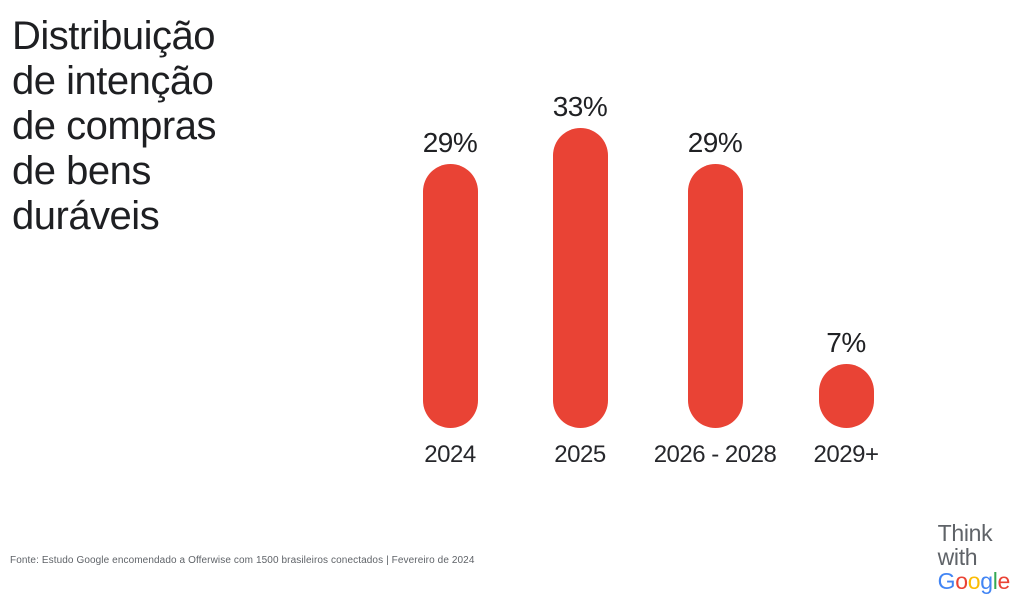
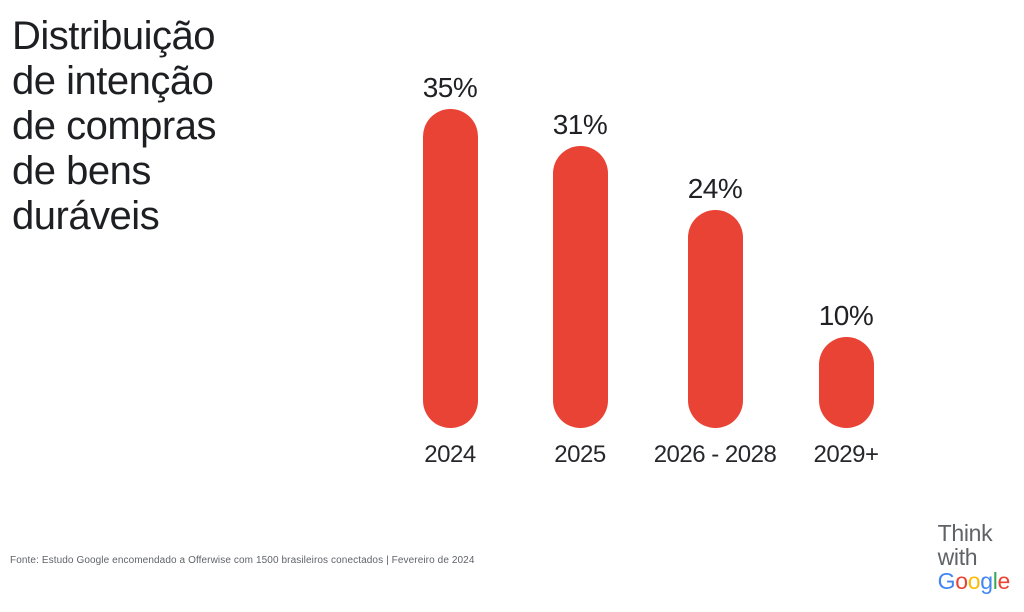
2024: 29% -> 35%
2025: 33% -> 31%
2026 - 2028: 29% -> 24%
2029+: 7% -> 10%
